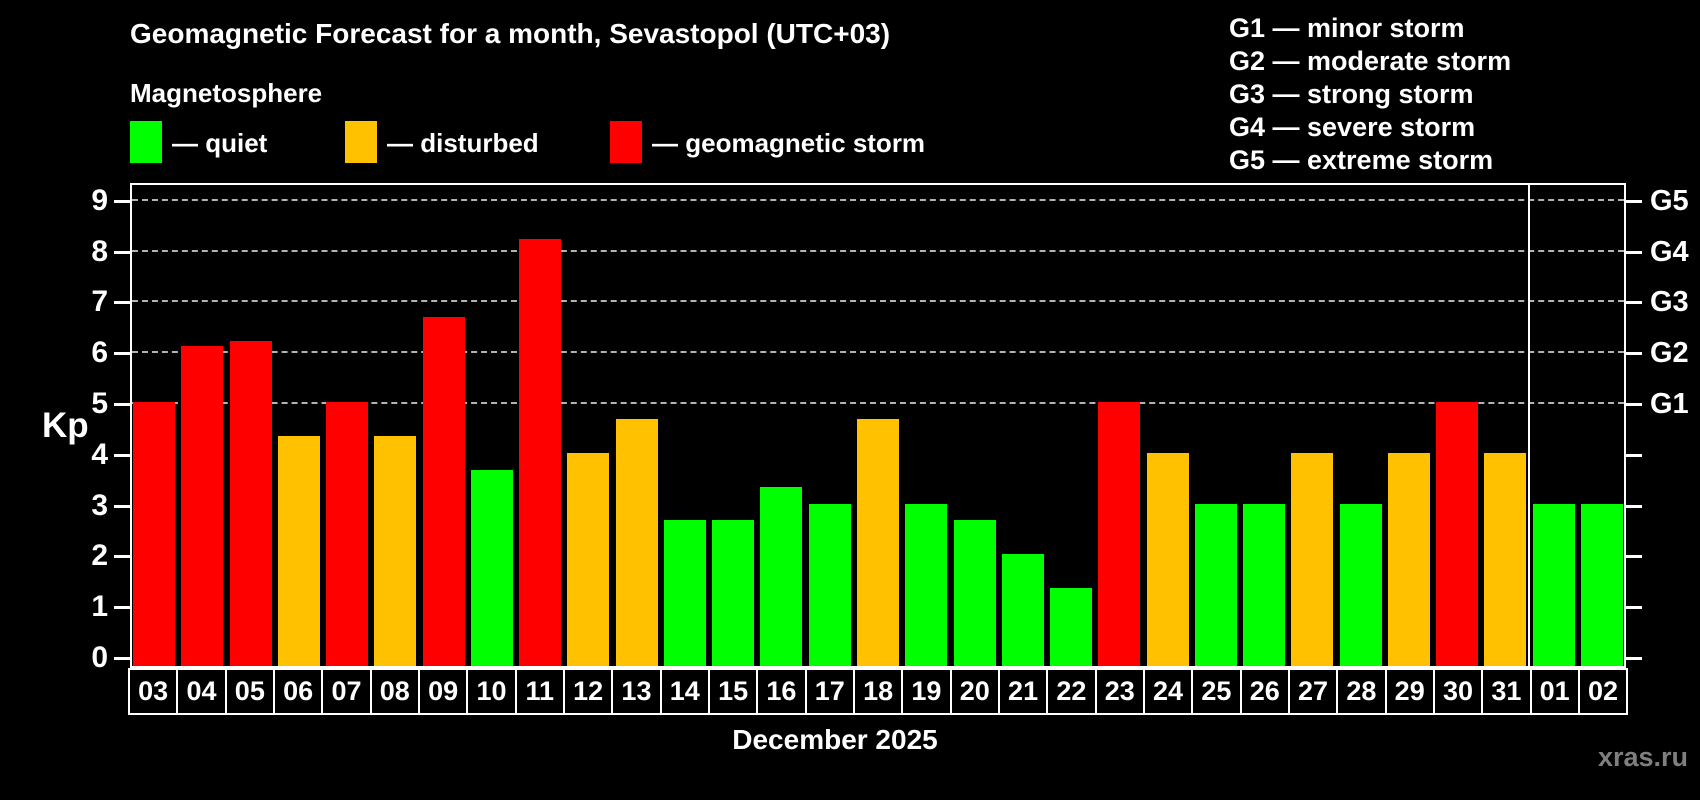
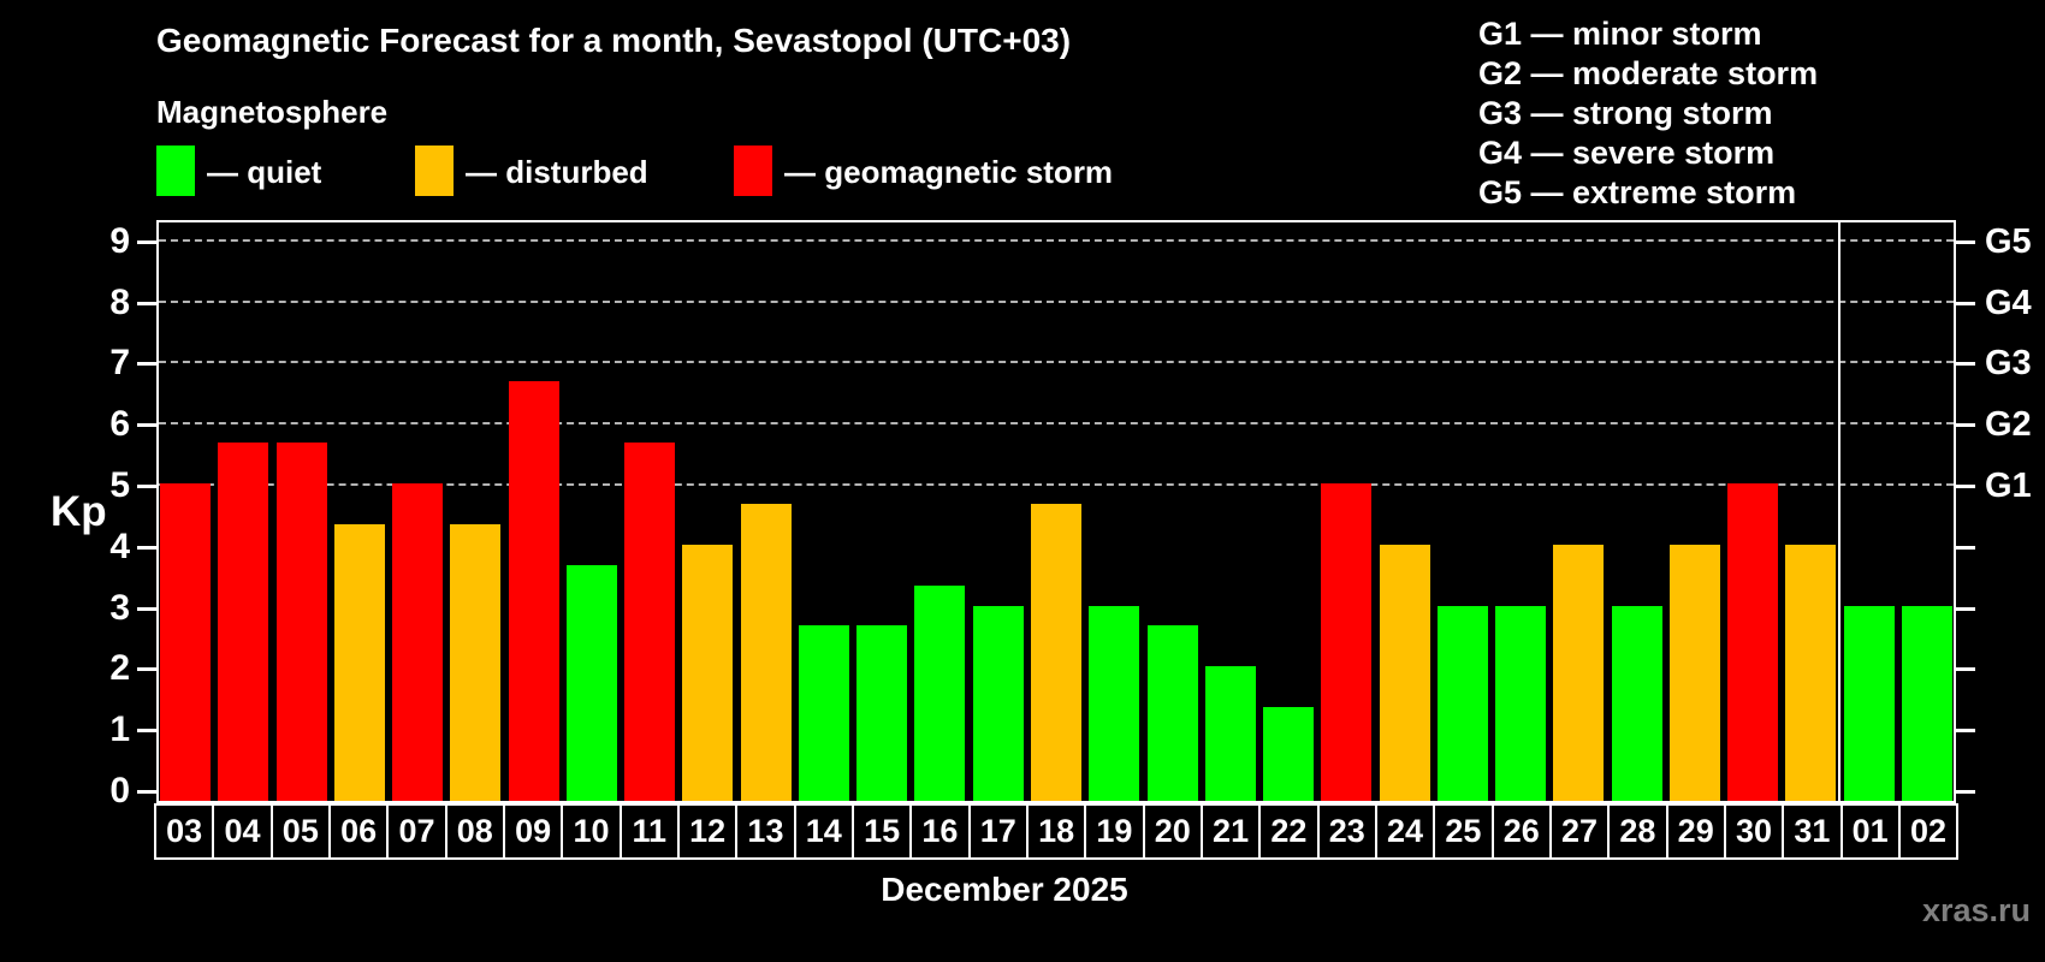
04: 6.1 -> 5.7
05: 6.2 -> 5.7
11: 8.2 -> 5.7
